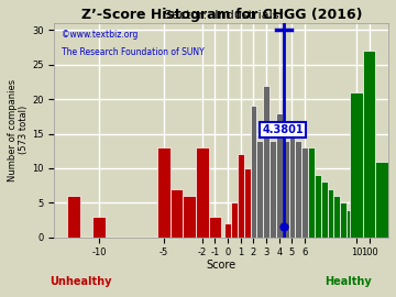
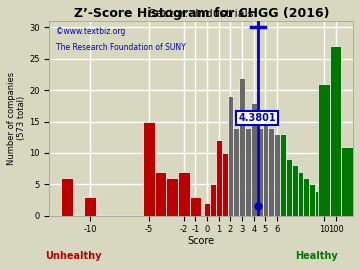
-5: 13 -> 15
-2: 13 -> 7
